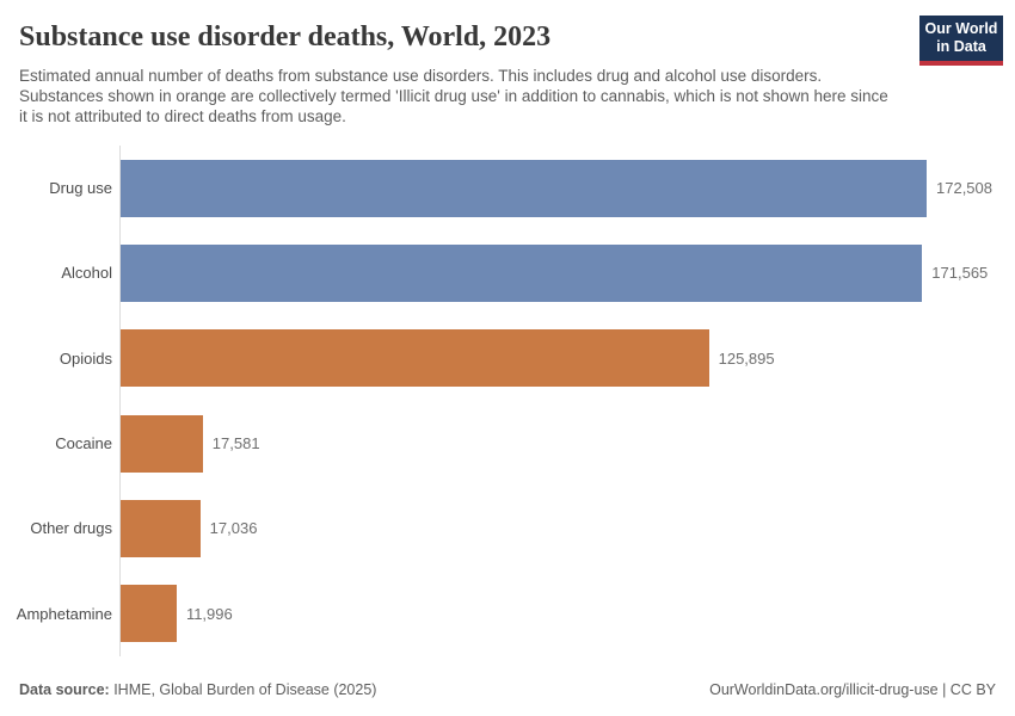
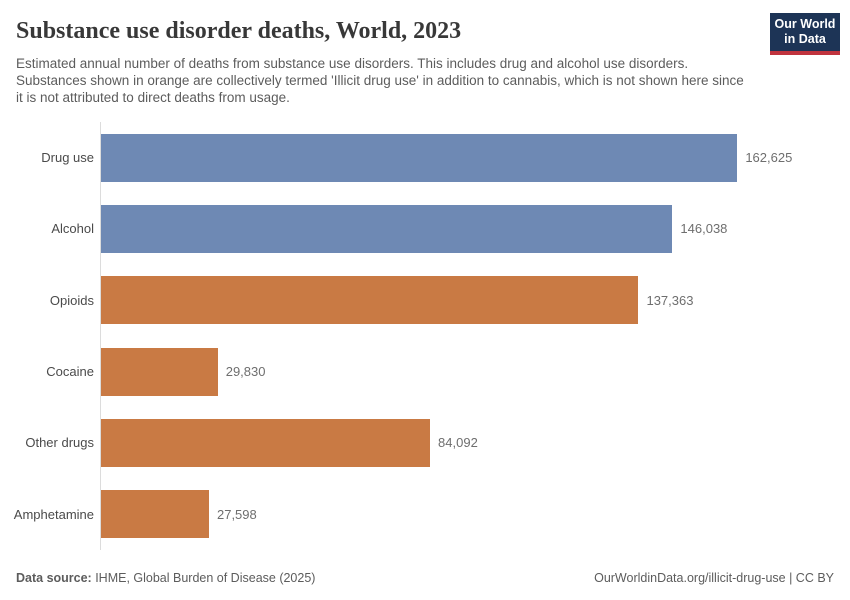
Drug use: 172,508 -> 162,625
Alcohol: 171,565 -> 146,038
Opioids: 125,895 -> 137,363
Cocaine: 17,581 -> 29,830
Other drugs: 17,036 -> 84,092
Amphetamine: 11,996 -> 27,598
